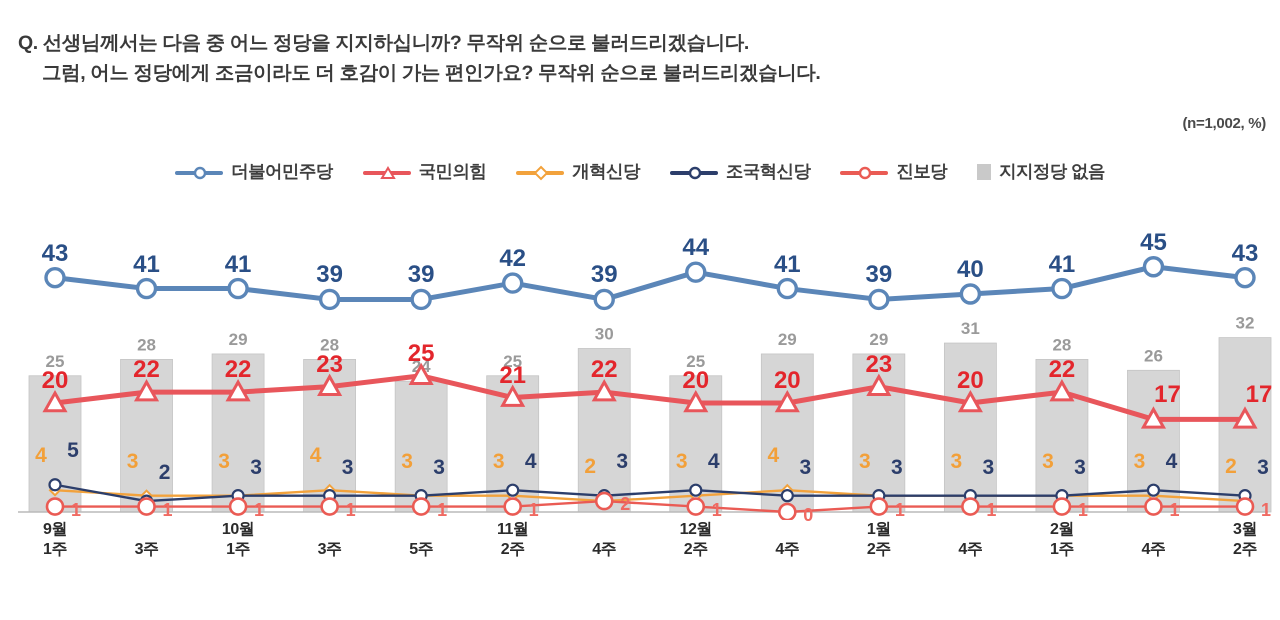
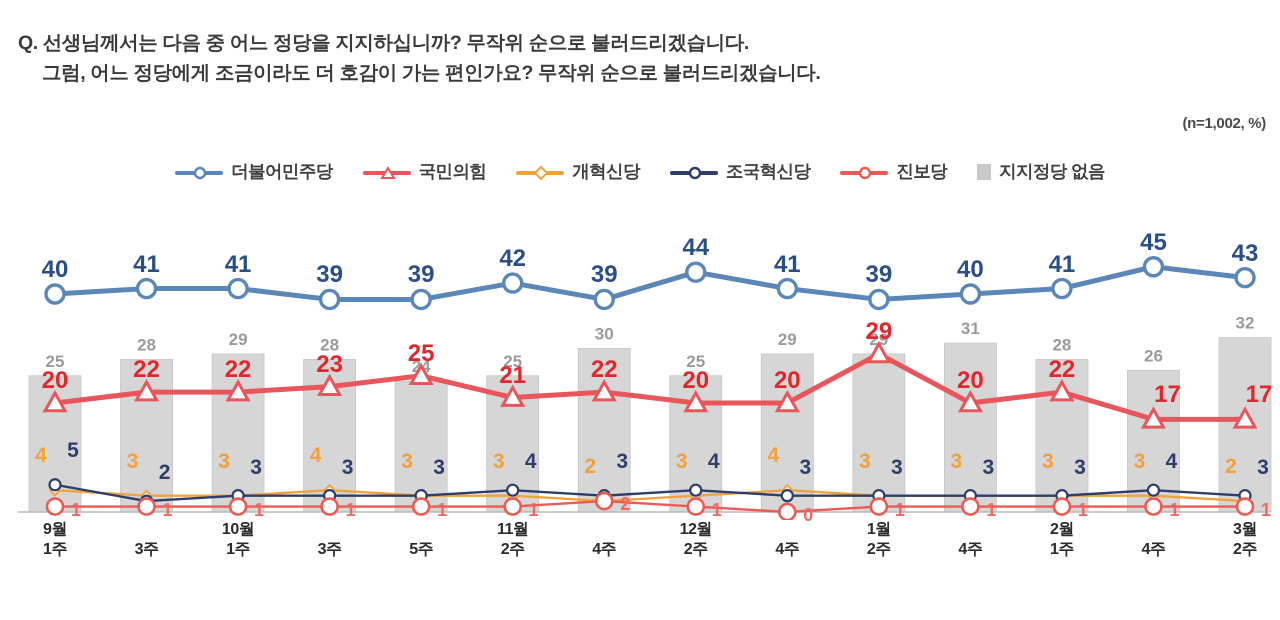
더불어민주당/9월 1주: 43 -> 40
국민의힘/1월 2주: 23 -> 29
